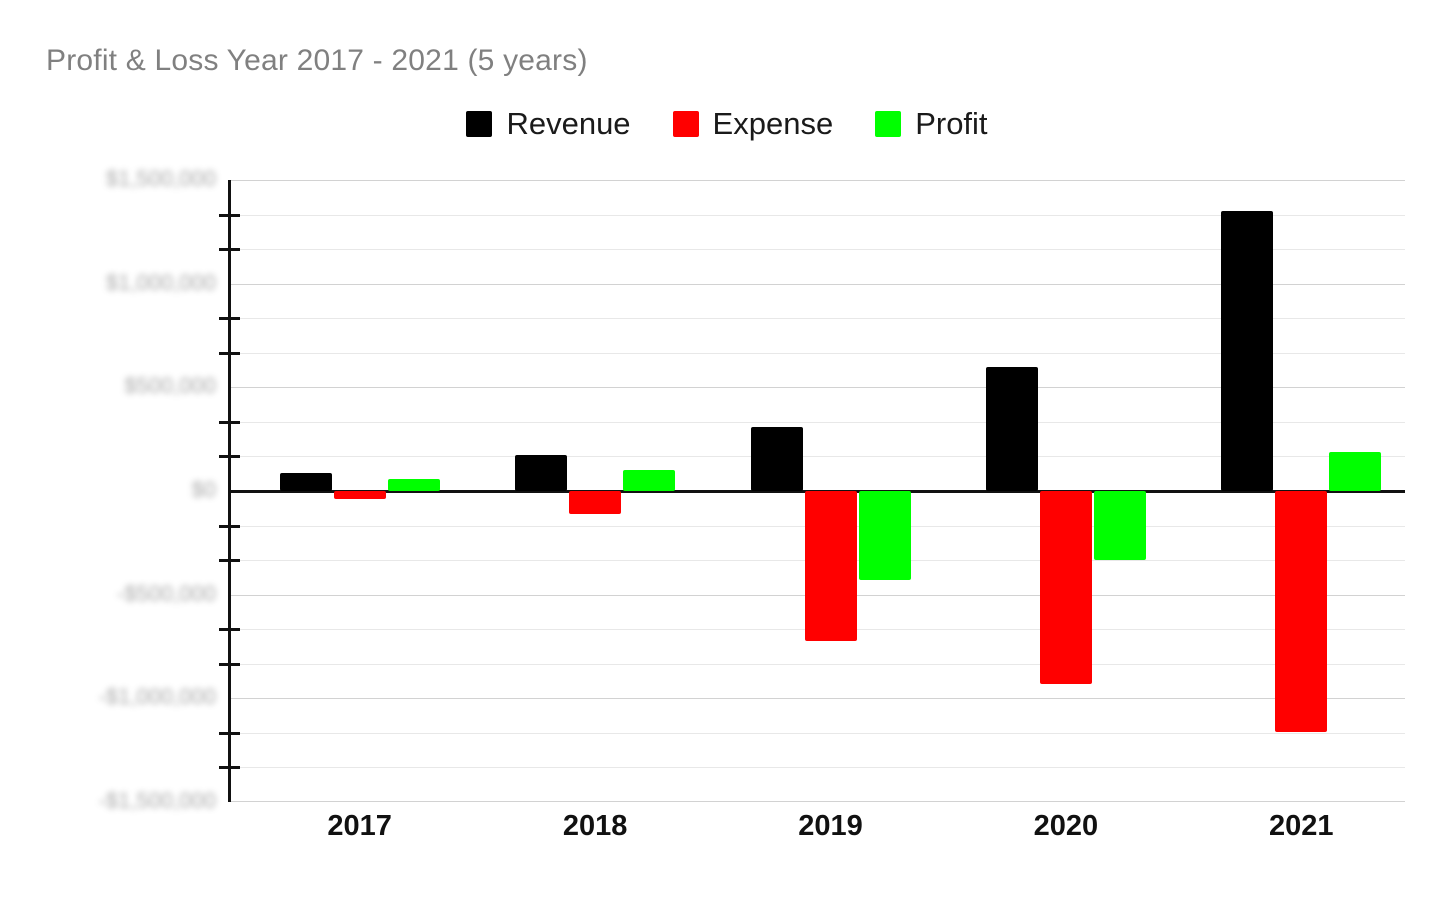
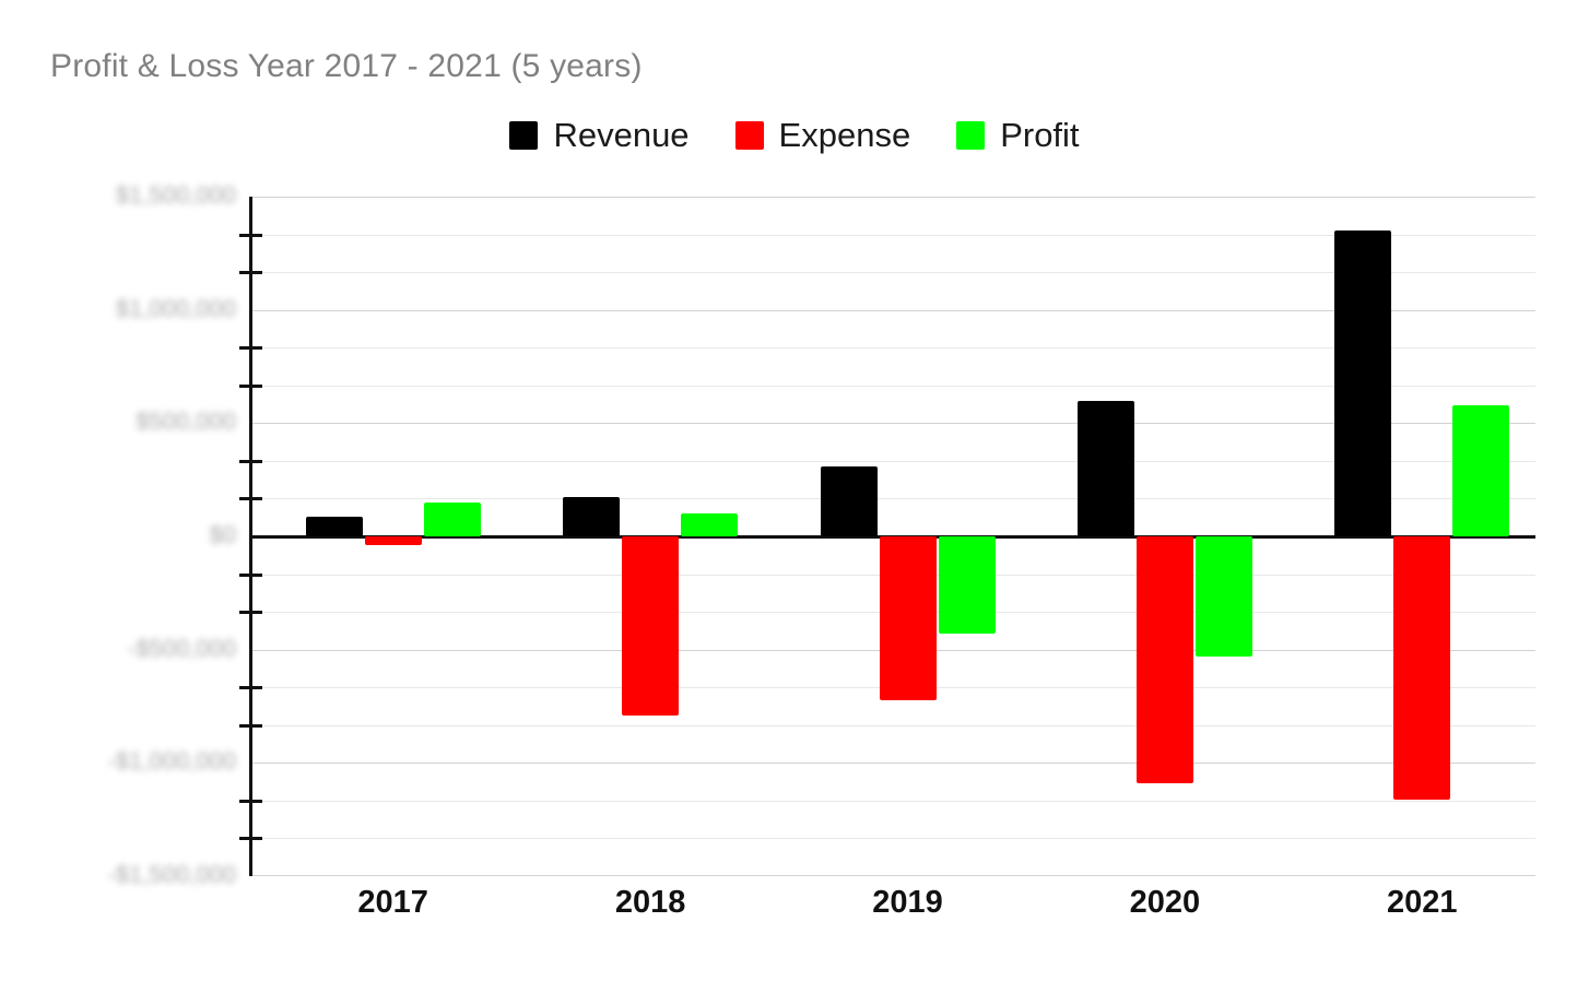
Profit/2017: $60000 -> $150000
Expense/2018: -$110000 -> -$790000
Expense/2020: -$930000 -> -$1090000
Profit/2020: -$340000 -> -$530000
Profit/2021: $190000 -> $580000
